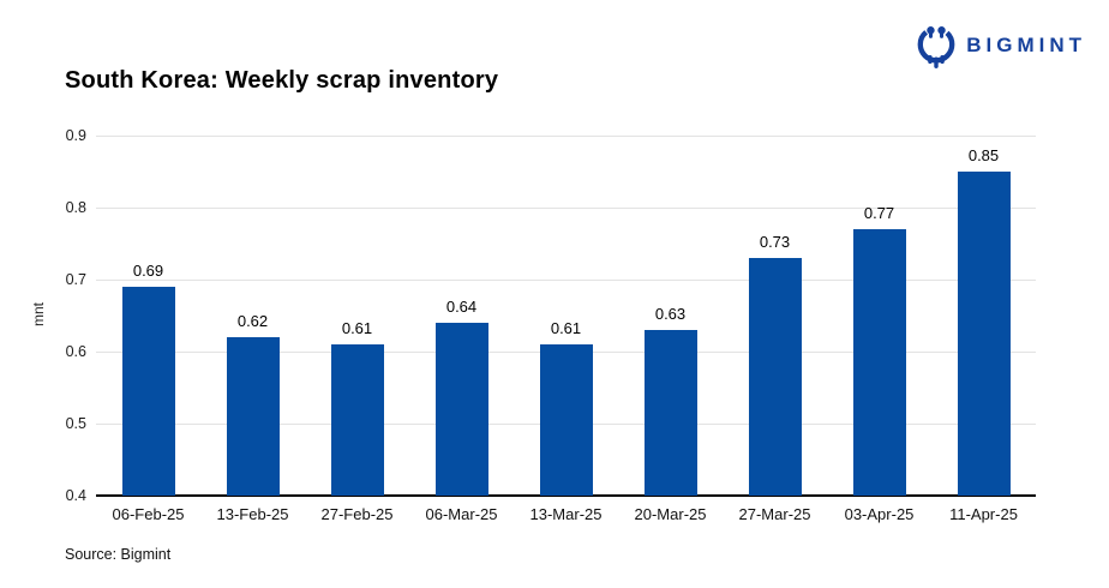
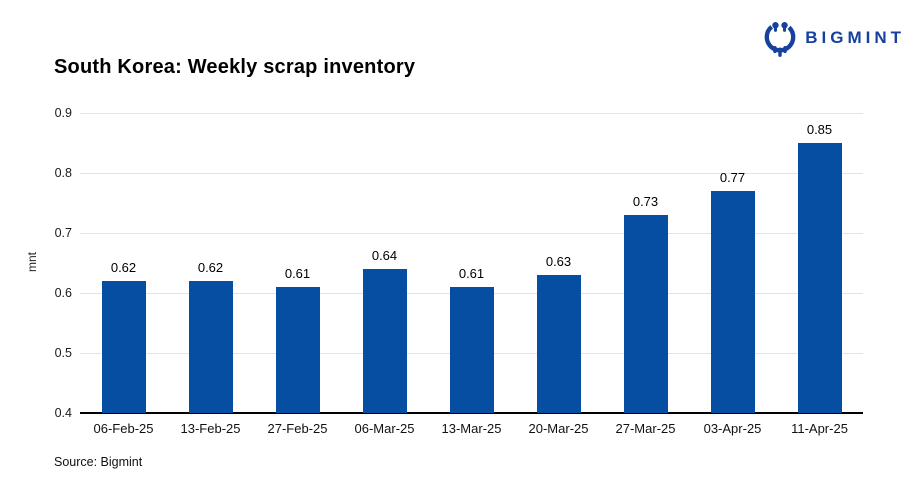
06-Feb-25: 0.69 -> 0.62
